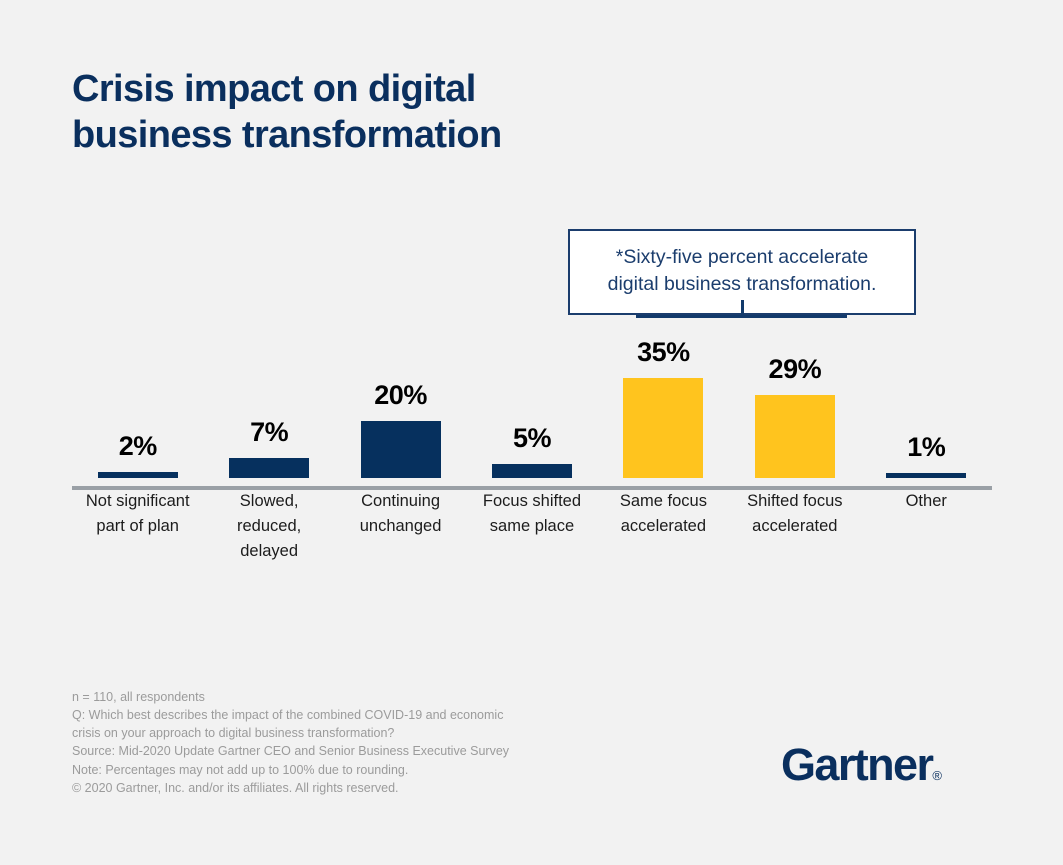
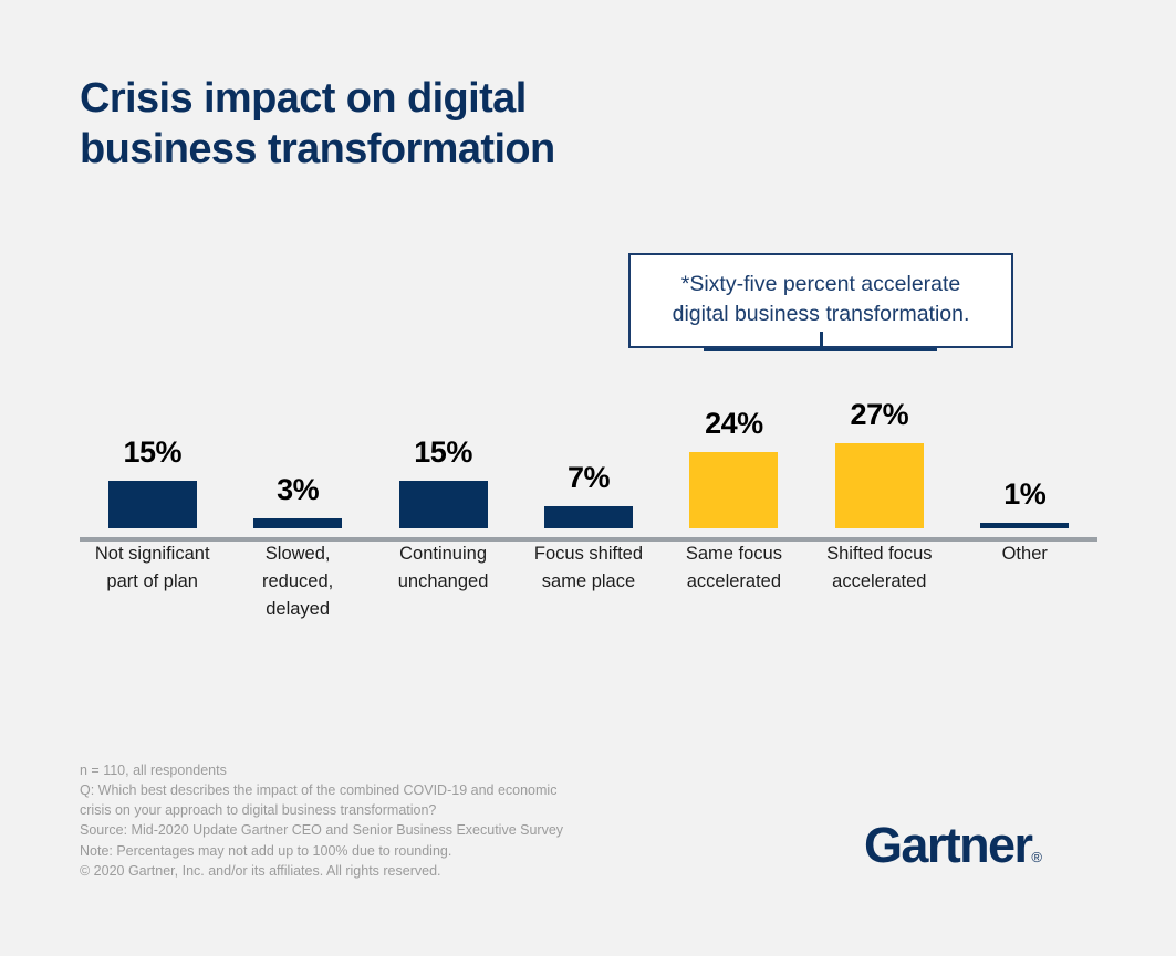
Not significant part of plan: 2% -> 15%
Slowed, reduced, delayed: 7% -> 3%
Continuing unchanged: 20% -> 15%
Focus shifted same place: 5% -> 7%
Same focus accelerated: 35% -> 24%
Shifted focus accelerated: 29% -> 27%
